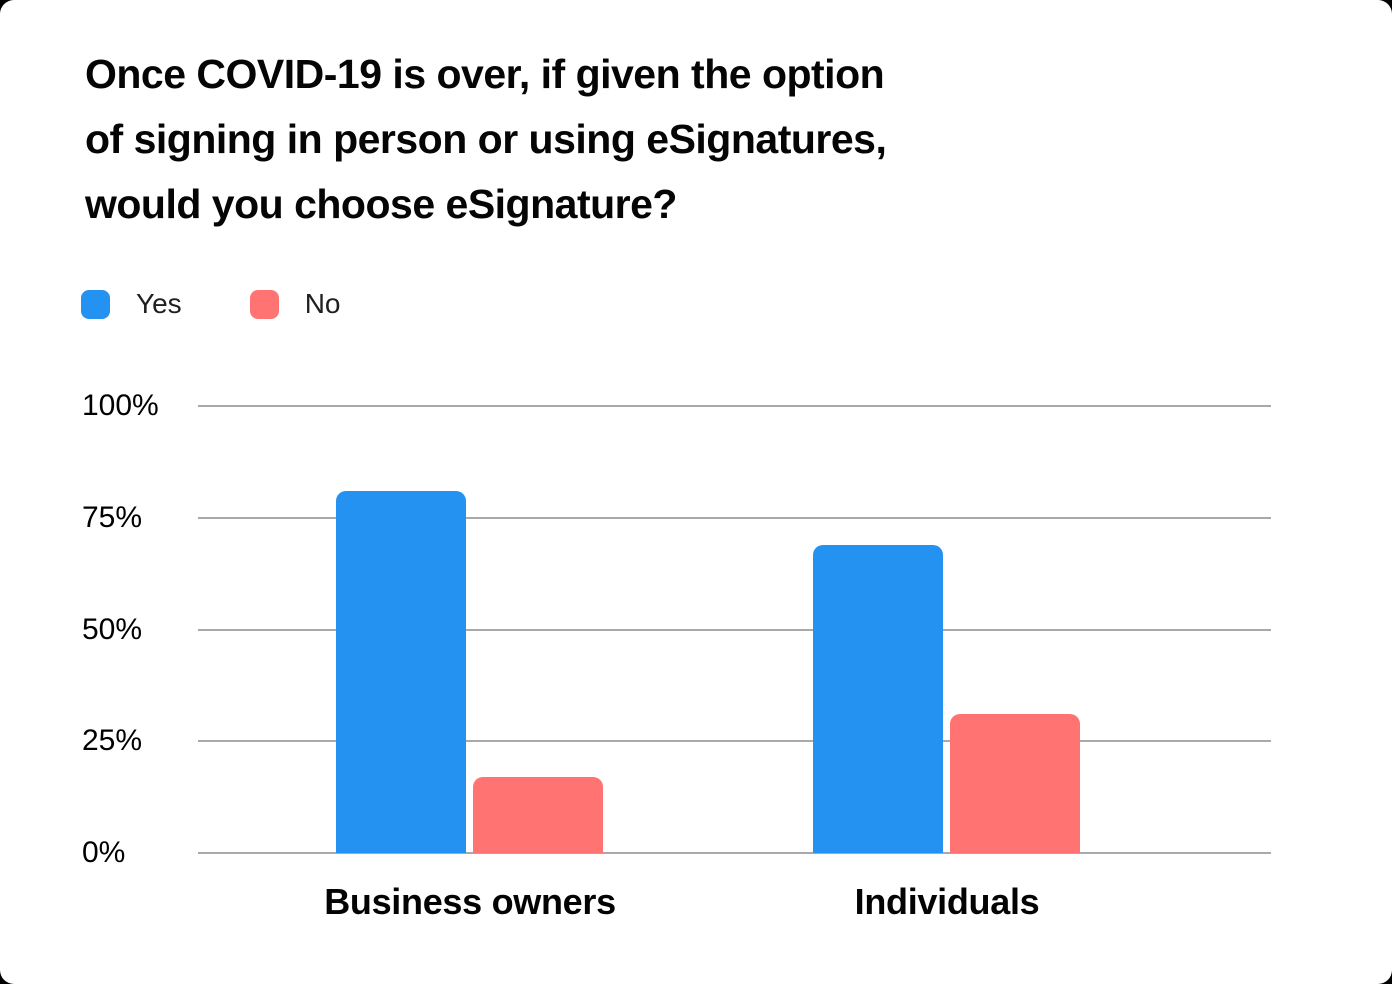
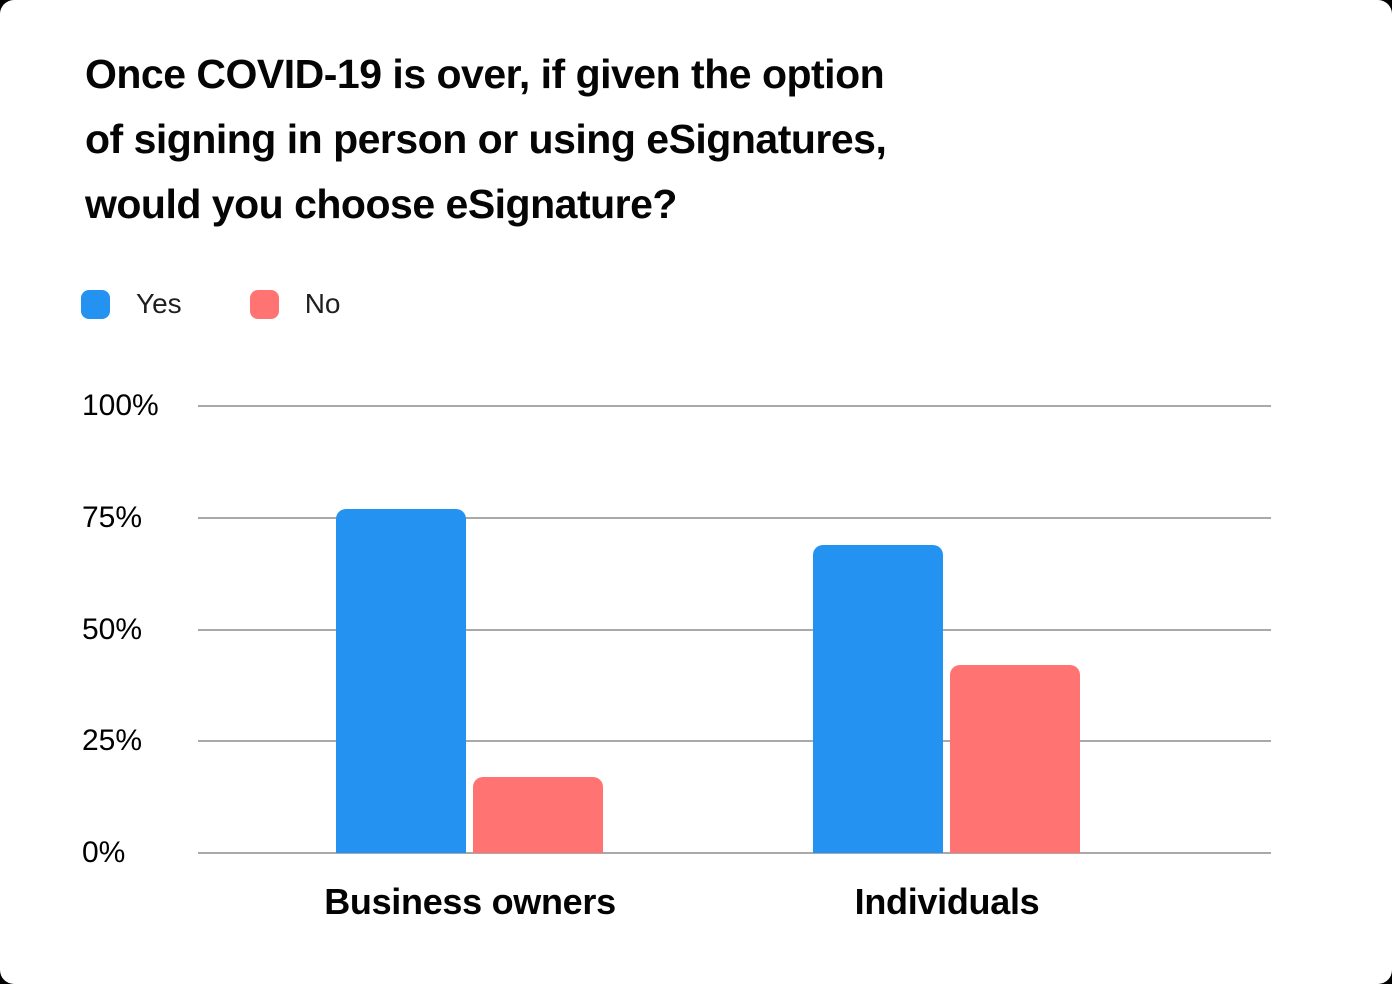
Yes/Business owners: 81% -> 77%
No/Individuals: 31% -> 42%
